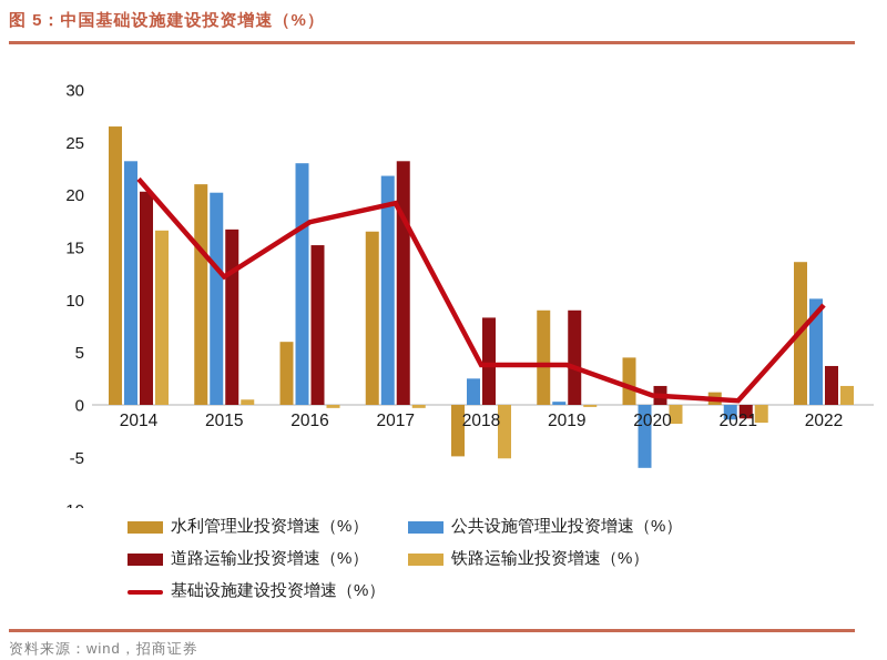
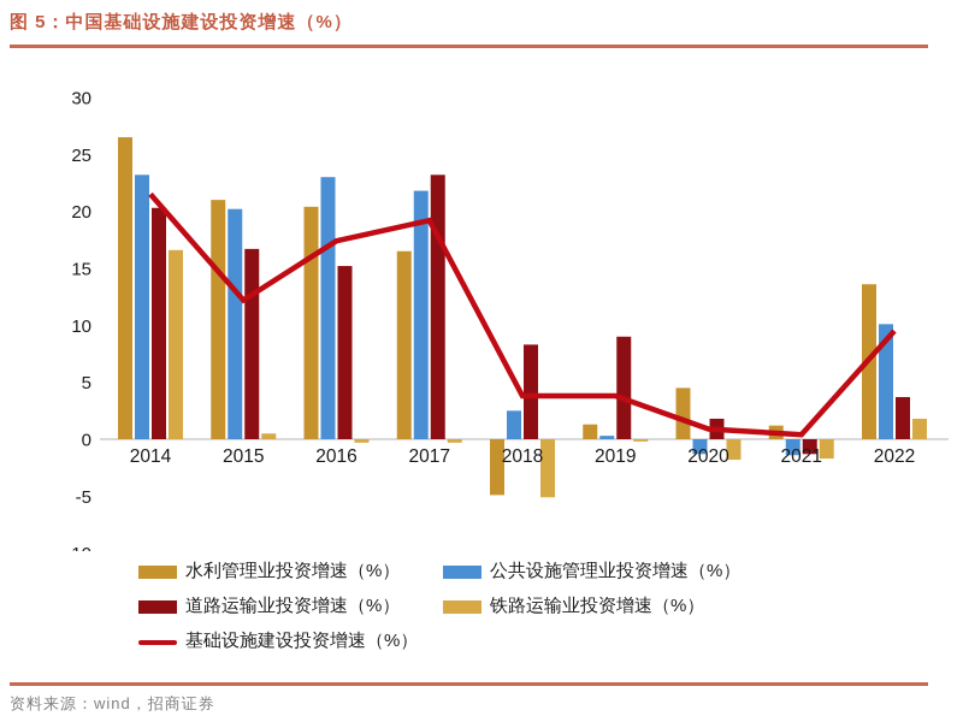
水利管理业投资增速（%）/2016: 6 -> 20
水利管理业投资增速（%）/2019: 9 -> 1
公共设施管理业投资增速（%）/2020: -6 -> -1
